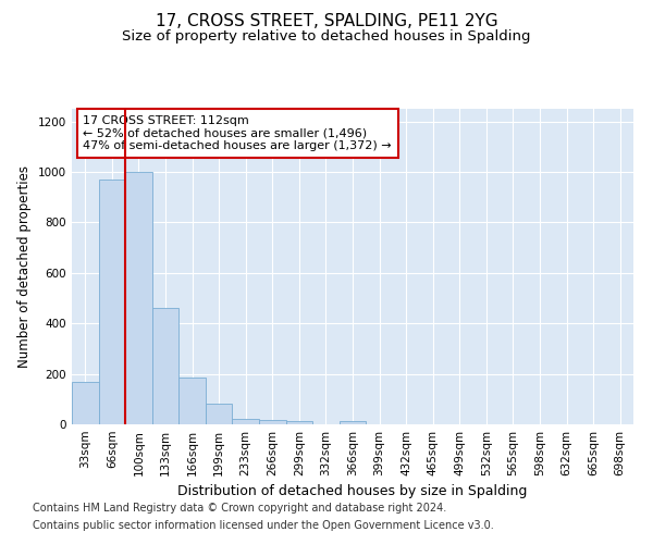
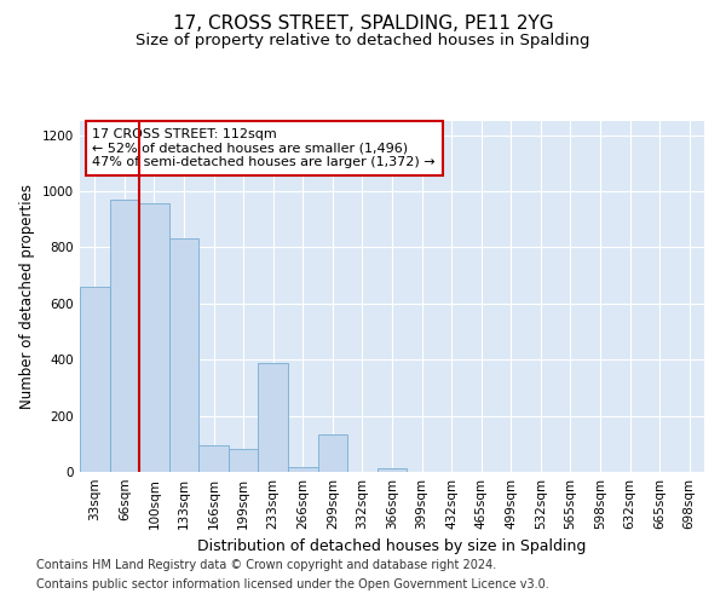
33sqm: 170 -> 660
100sqm: 1000 -> 955
133sqm: 460 -> 830
166sqm: 185 -> 95
233sqm: 22 -> 390
299sqm: 12 -> 135
